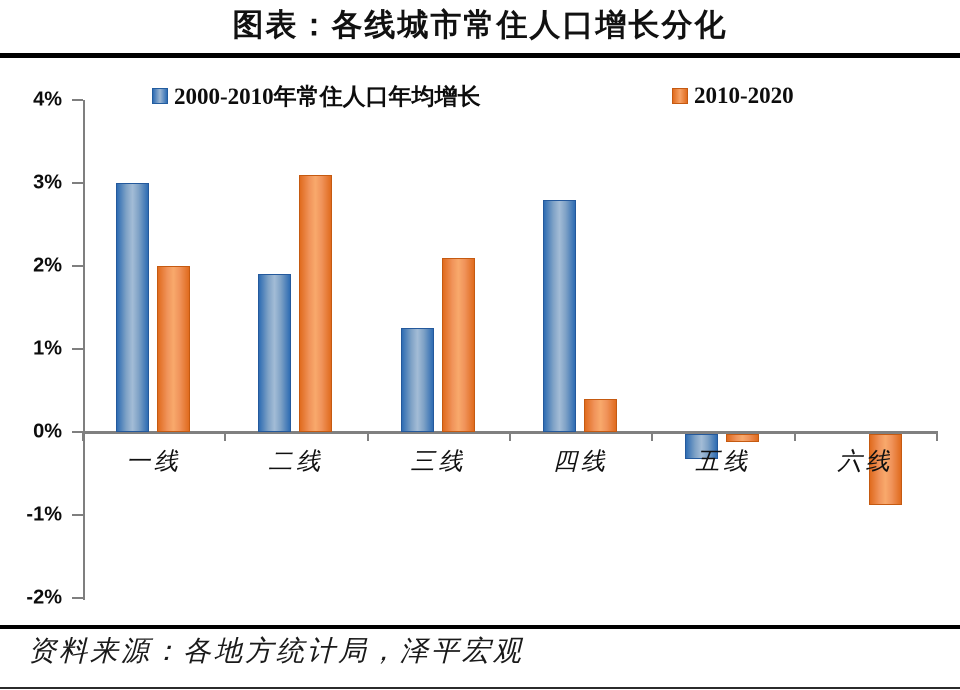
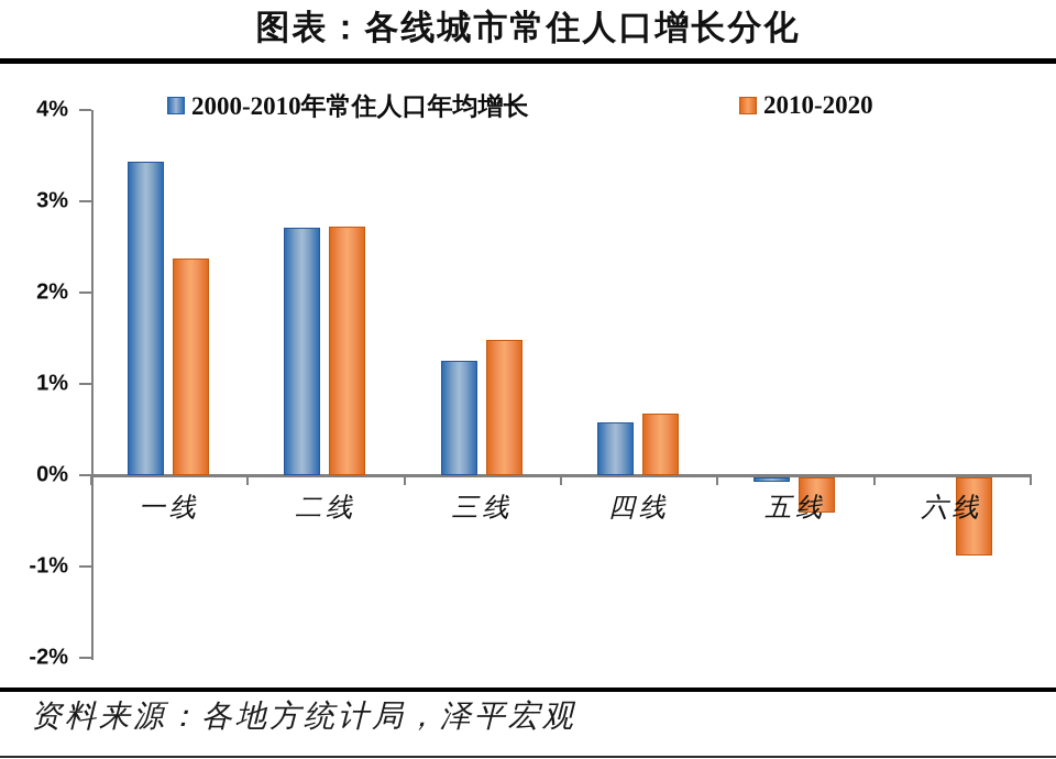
2000-2010年常住人口年均增长/一线: 3.0% -> 3.4%
2010-2020/一线: 2.0% -> 2.4%
2000-2010年常住人口年均增长/二线: 1.9% -> 2.7%
2010-2020/二线: 3.1% -> 2.7%
2010-2020/三线: 2.1% -> 1.5%
2000-2010年常住人口年均增长/四线: 2.8% -> 0.6%
2010-2020/四线: 0.4% -> 0.7%
2000-2010年常住人口年均增长/五线: -0.3% -> -0.1%
2010-2020/五线: -0.1% -> -0.4%
